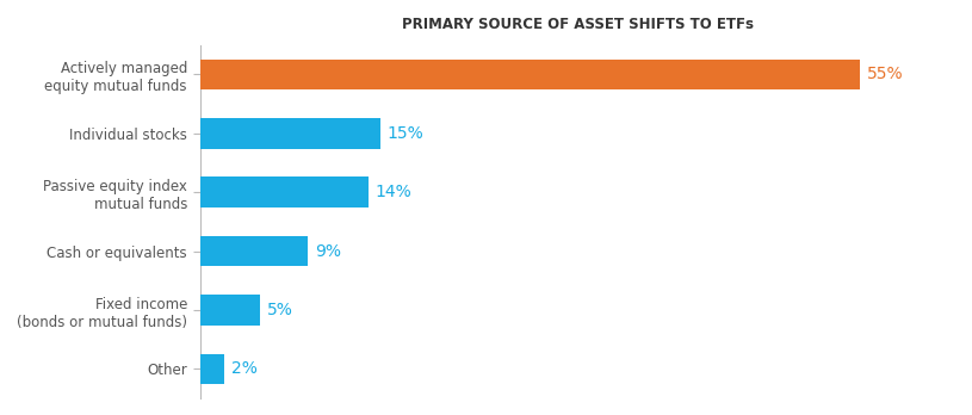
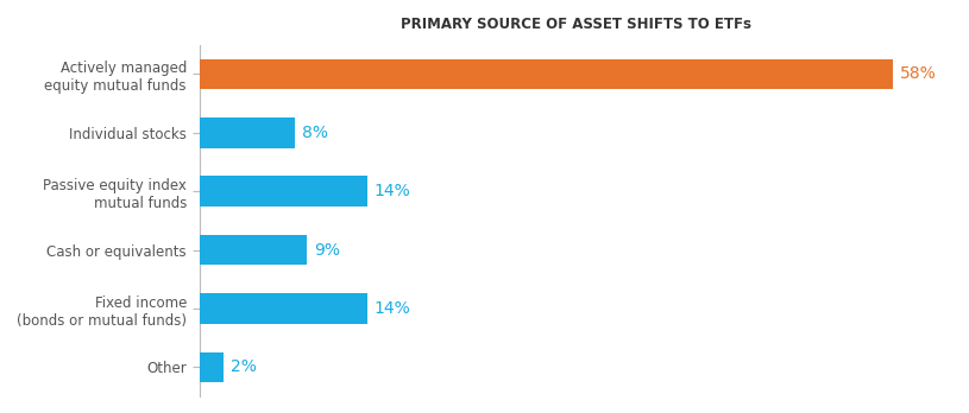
Actively managed equity mutual funds: 55% -> 58%
Individual stocks: 15% -> 8%
Fixed income (bonds or mutual funds): 5% -> 14%
